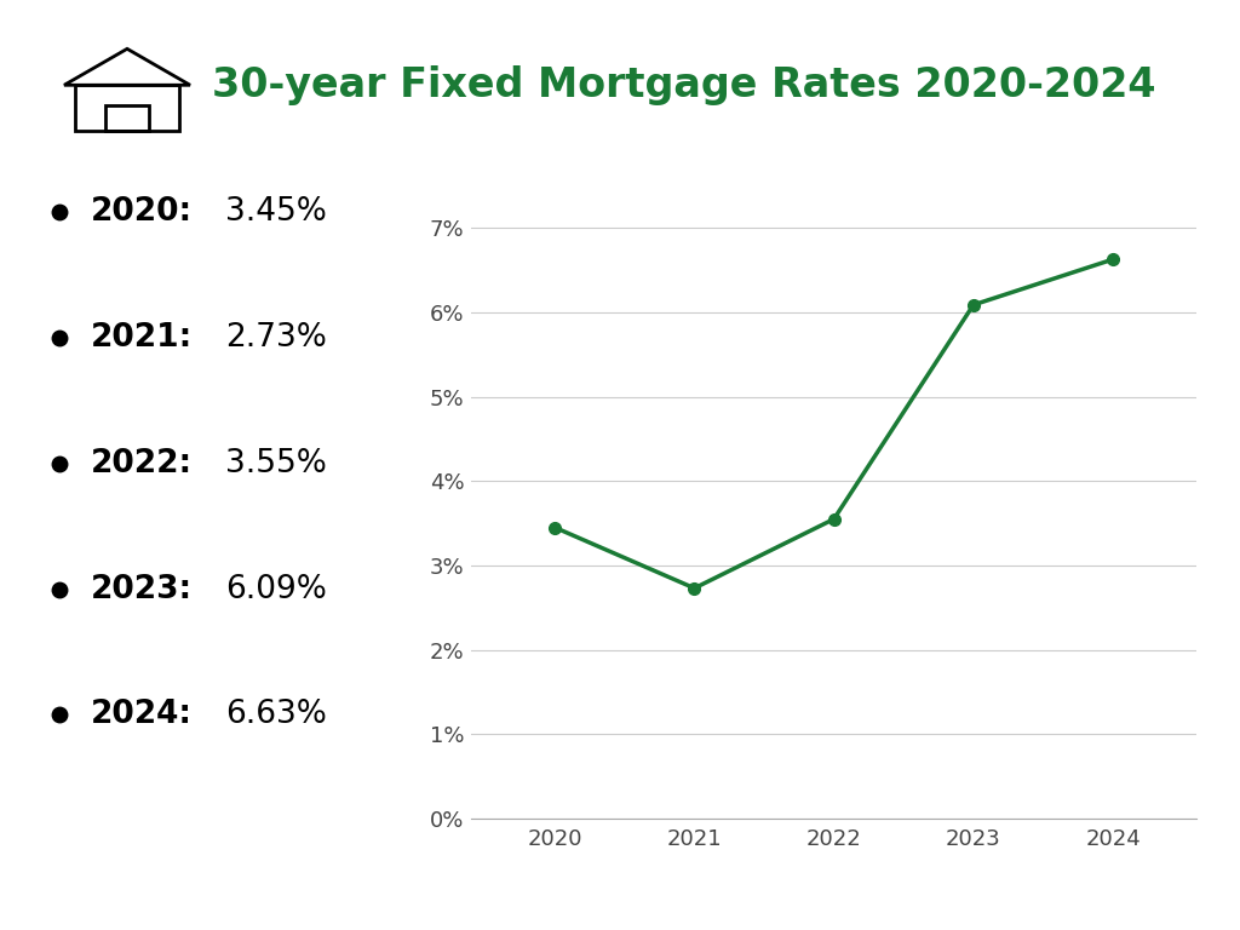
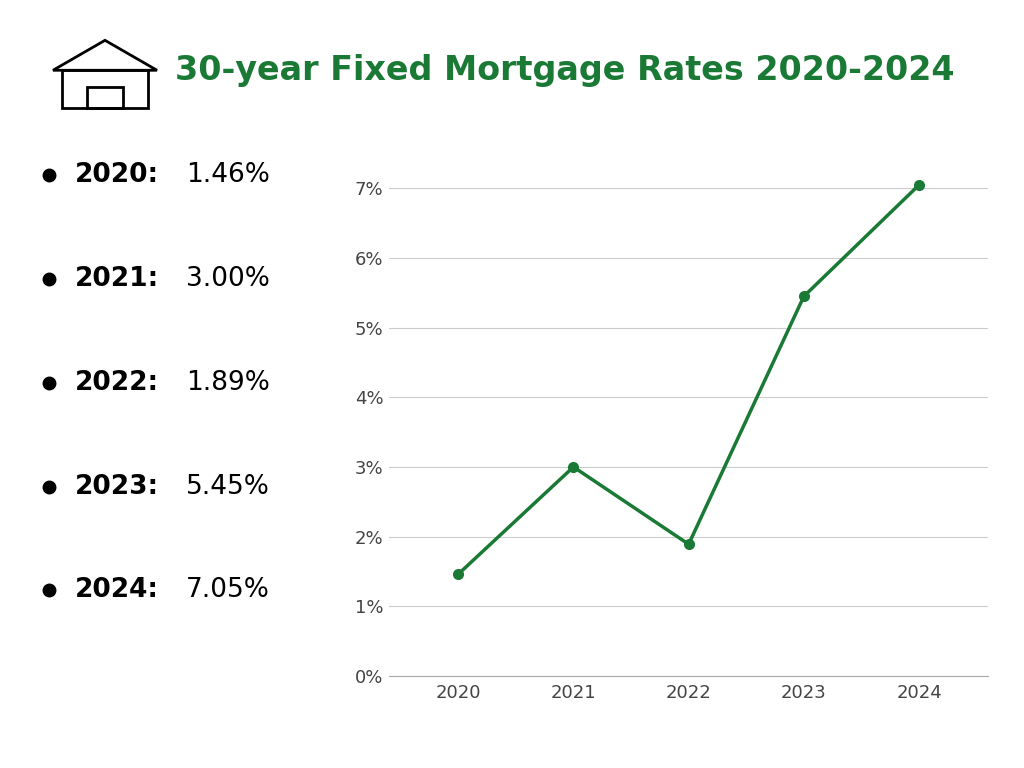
2020: 3.45% -> 1.46%
2021: 2.73% -> 3.00%
2022: 3.55% -> 1.89%
2023: 6.09% -> 5.45%
2024: 6.63% -> 7.05%
